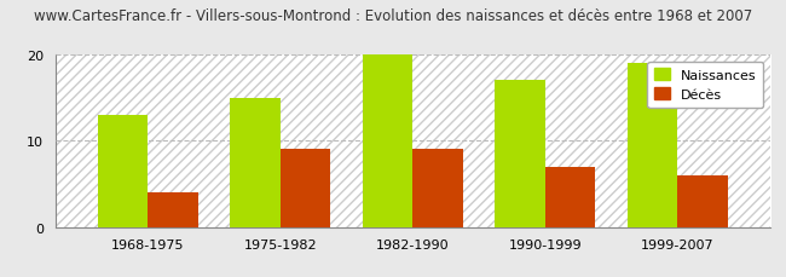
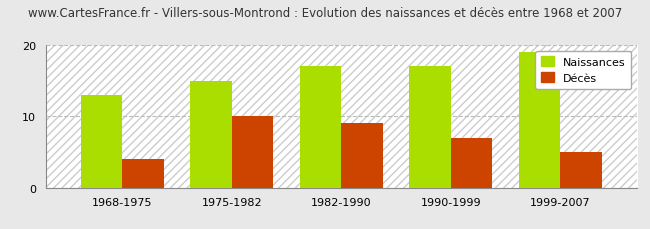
Décès/1975-1982: 9 -> 10
Naissances/1982-1990: 20 -> 17
Décès/1999-2007: 6 -> 5
